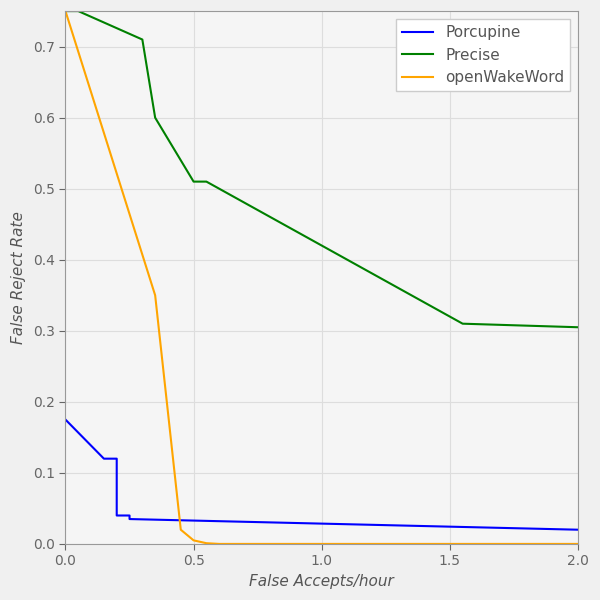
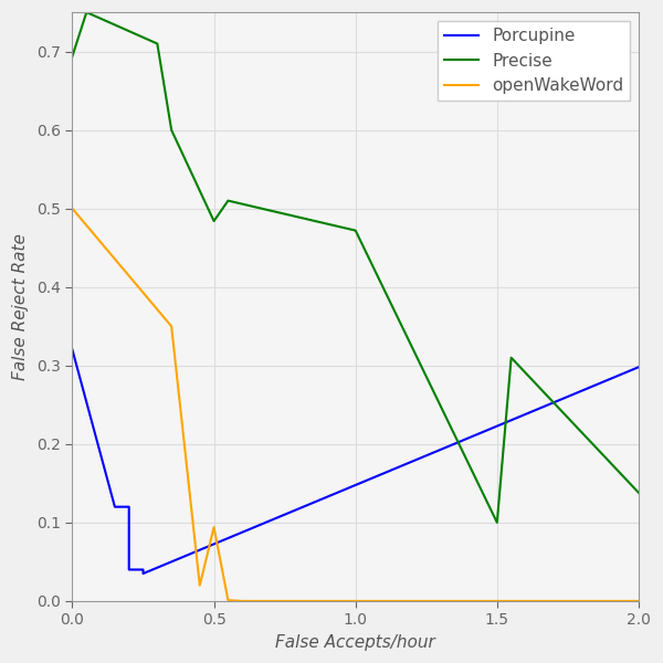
Porcupine/0.0: 0.175 -> 0.320
Precise/0.0: 0.750 -> 0.694
openWakeWord/0.0: 0.750 -> 0.500
Precise/0.5: 0.510 -> 0.484
openWakeWord/0.5: 0.005 -> 0.094
Precise/1.0: 0.420 -> 0.472
Precise/1.5: 0.320 -> 0.100
Porcupine/2.0: 0.020 -> 0.298
Precise/2.0: 0.305 -> 0.138
